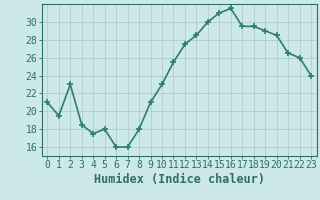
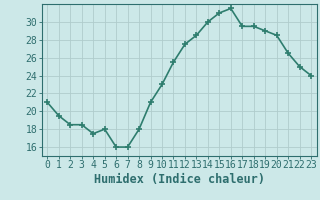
2: 23.0 -> 18.5
22: 26.0 -> 25.0
